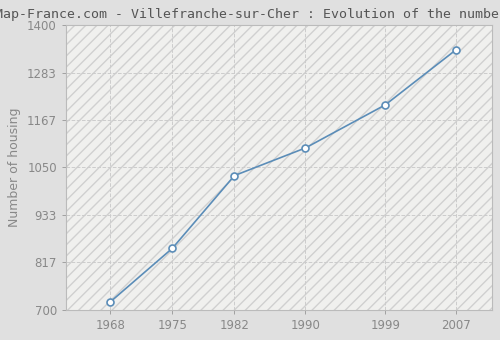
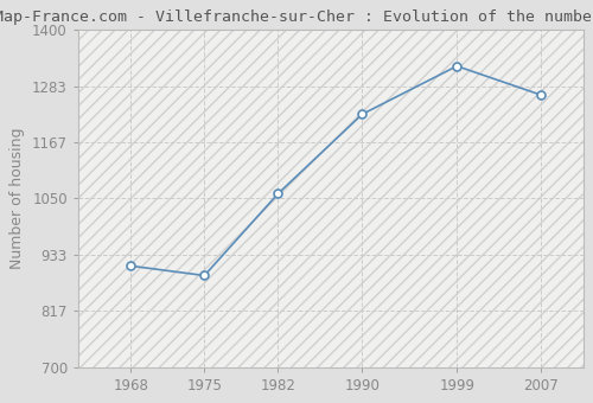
1968: 719 -> 910
1975: 851 -> 890
1982: 1030 -> 1060
1990: 1098 -> 1225
1999: 1204 -> 1325
2007: 1340 -> 1265
